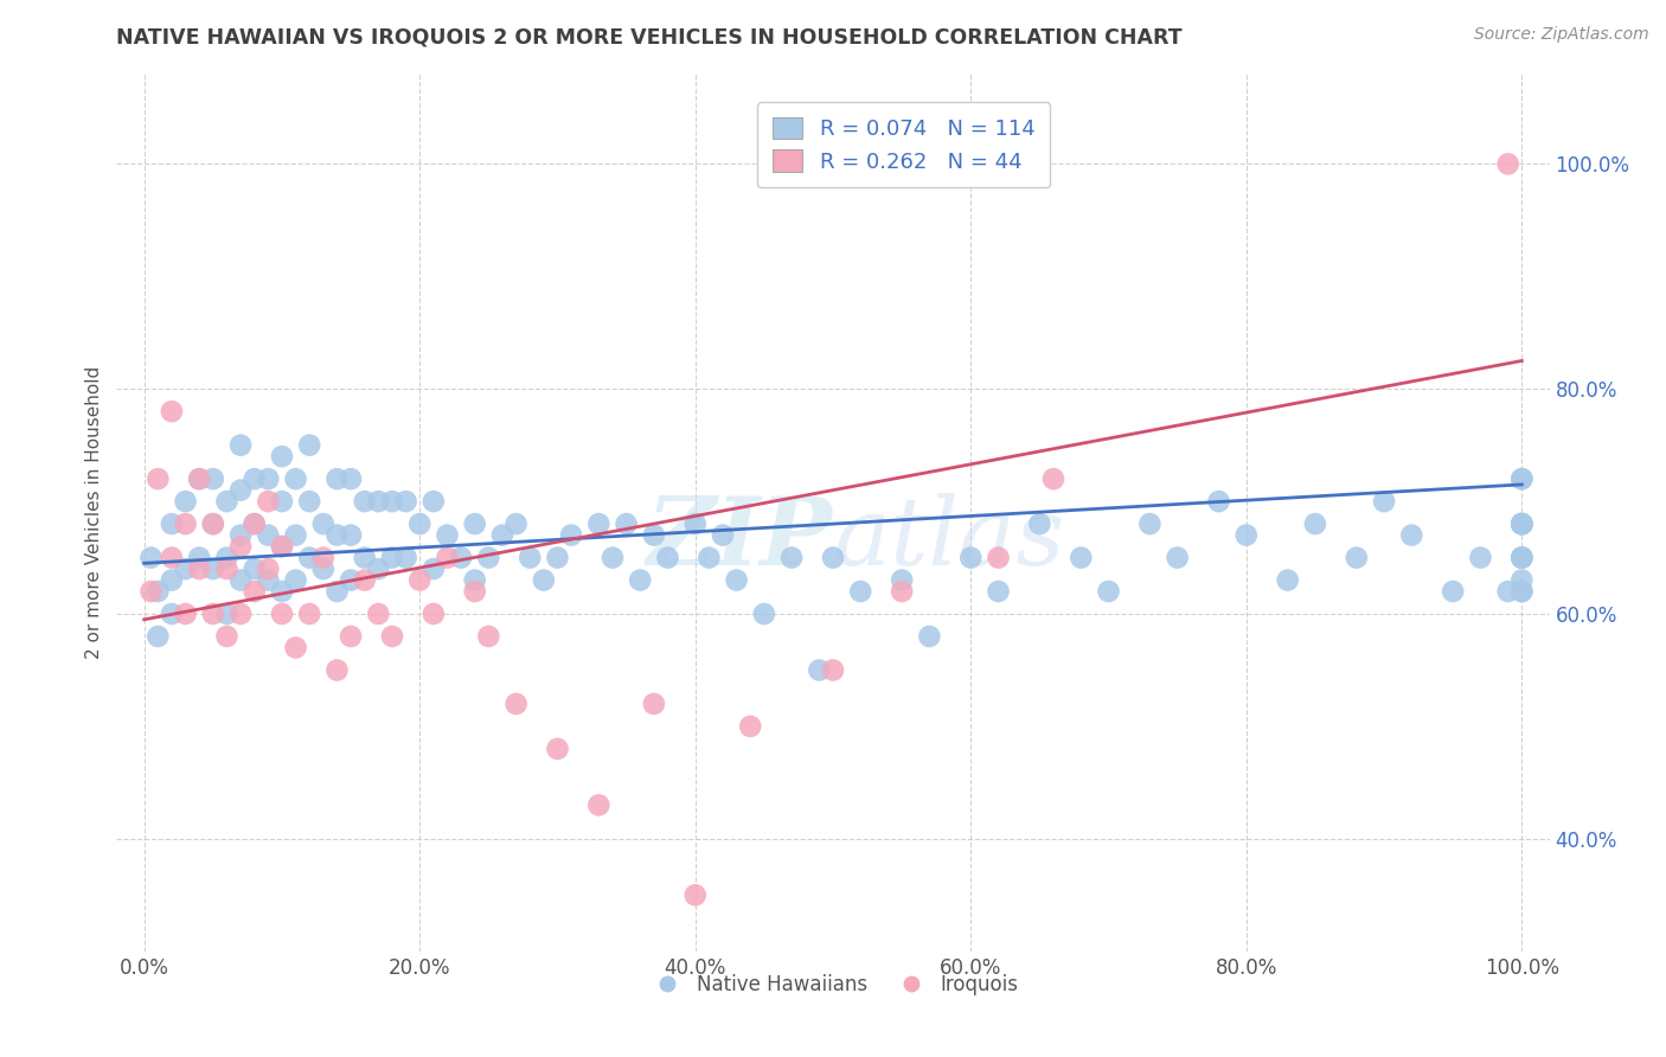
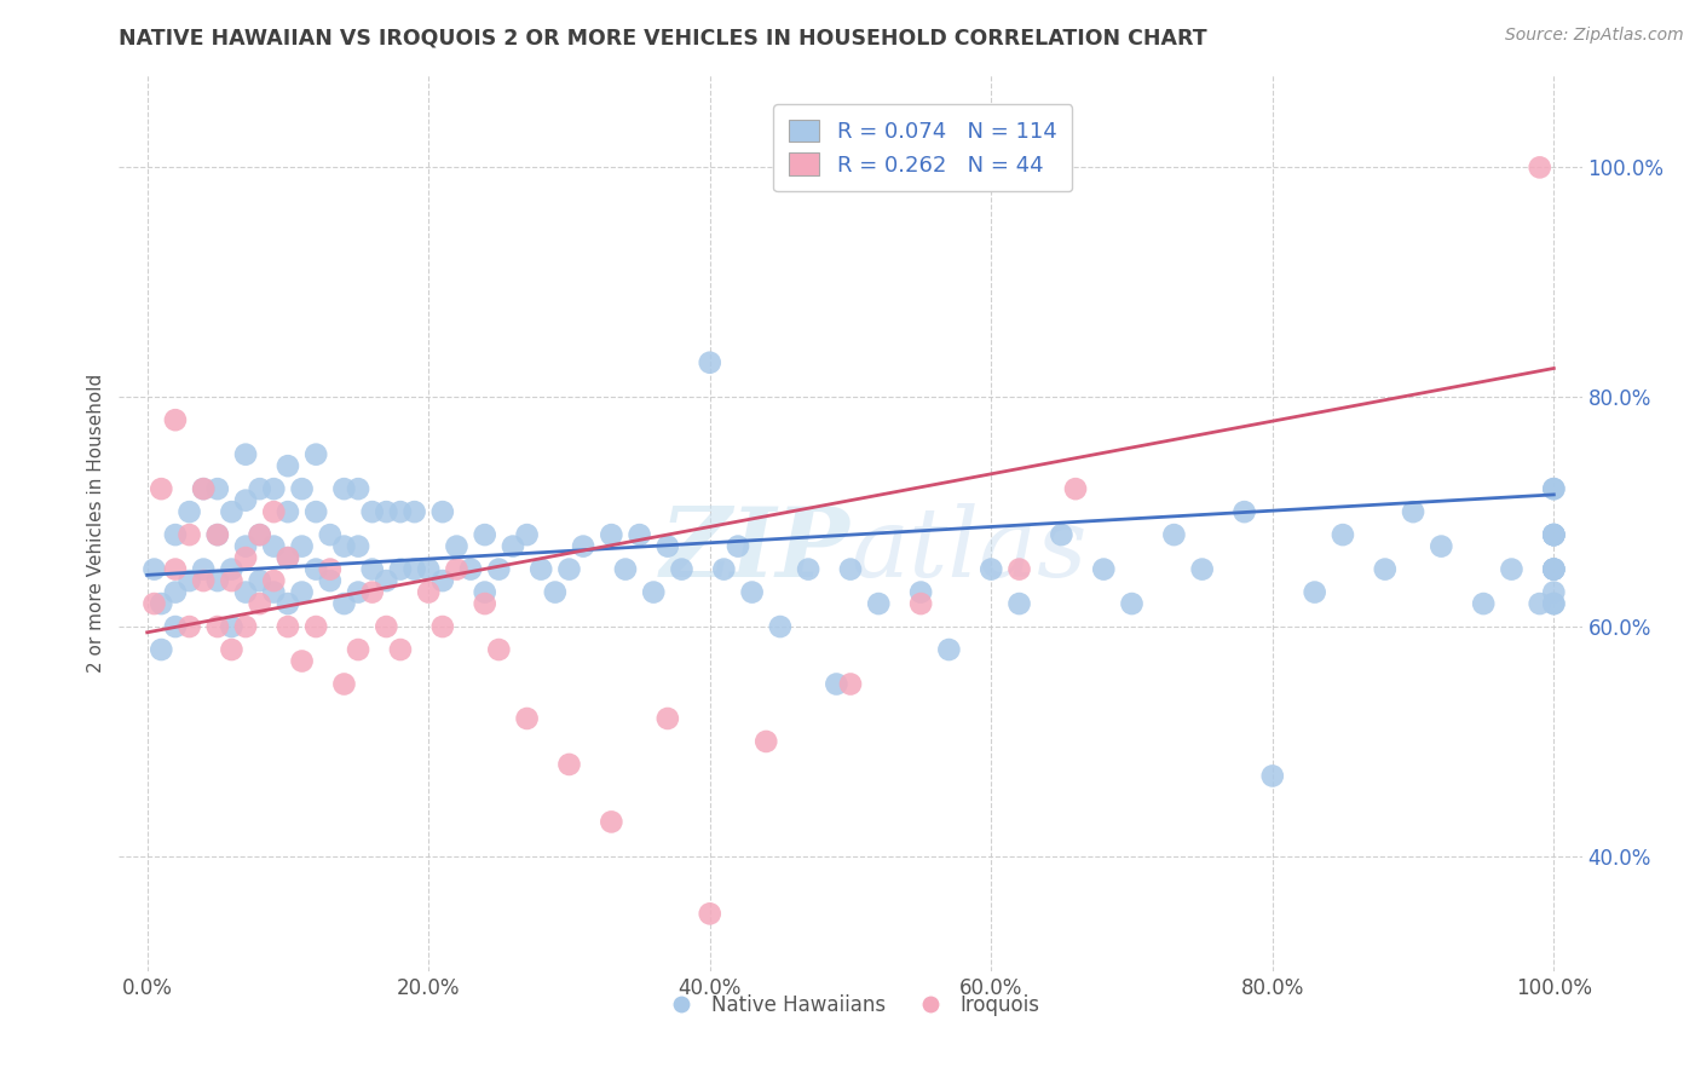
Native Hawaiians/20.0%: 68% -> 65%
Native Hawaiians/40.0%: 68% -> 83%
Native Hawaiians/80.0%: 67% -> 47%
